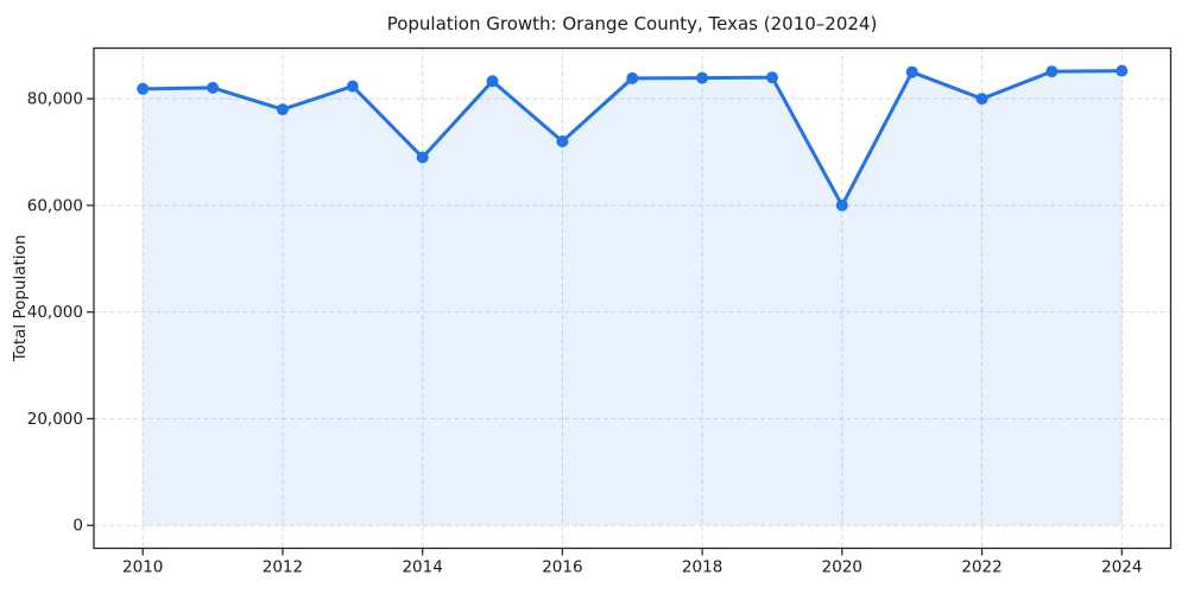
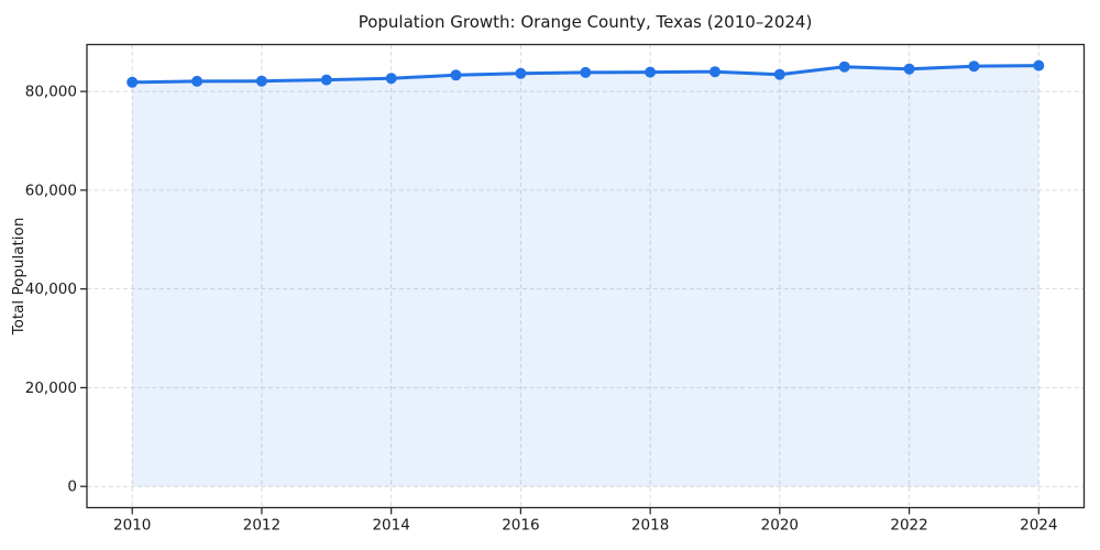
2012: 78000 -> 82000
2014: 69000 -> 83000
2016: 72000 -> 84000
2020: 60000 -> 83000
2022: 80000 -> 85000
